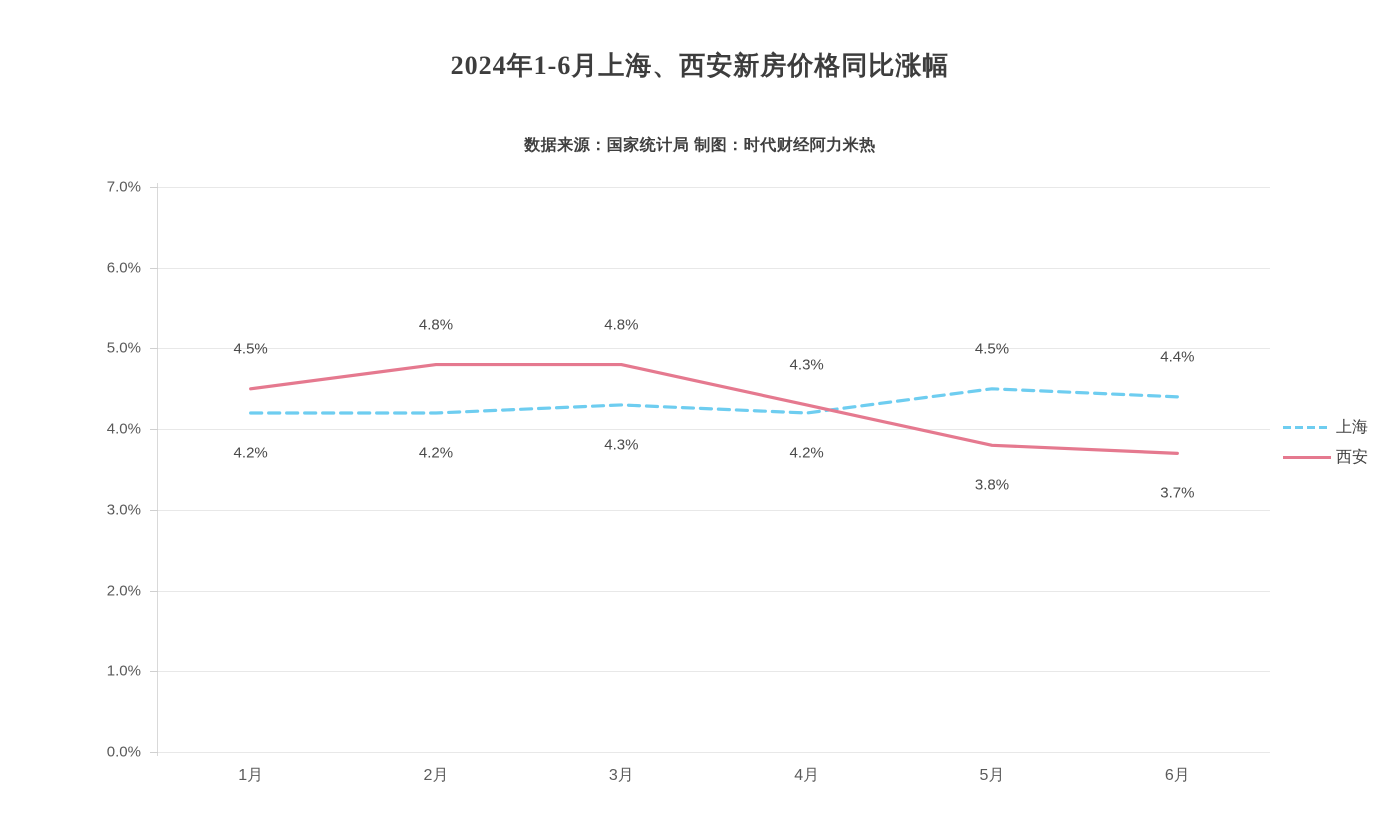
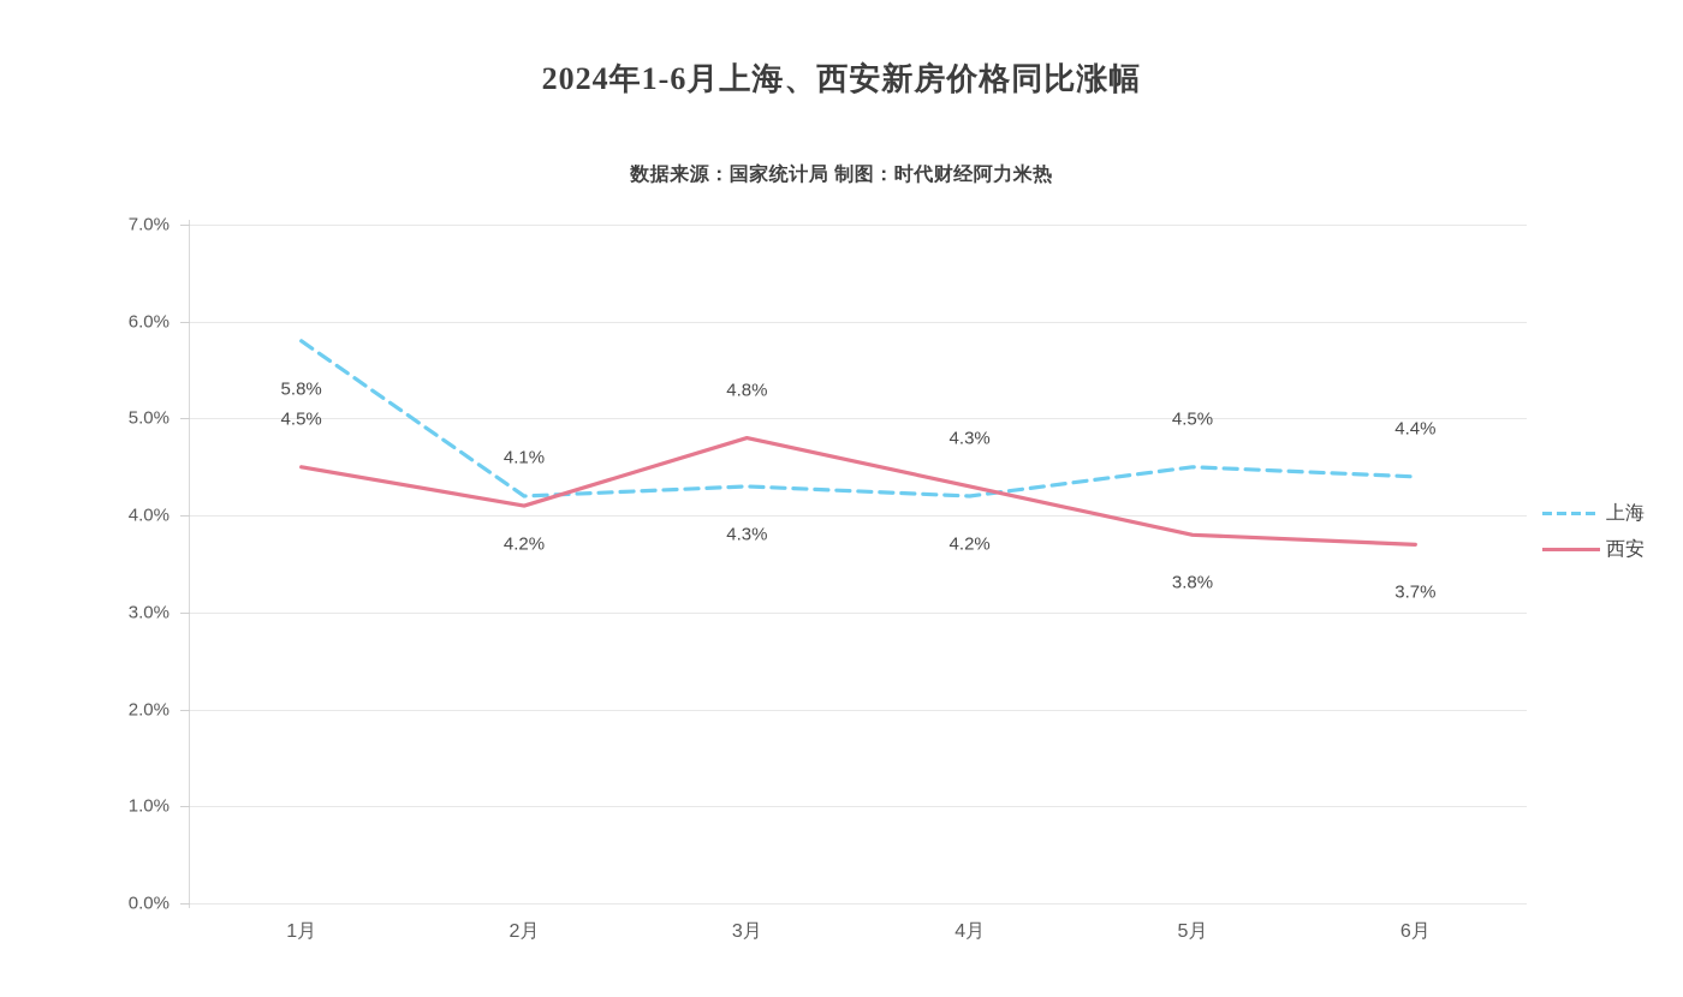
上海/1月: 4.2% -> 5.8%
西安/2月: 4.8% -> 4.1%
